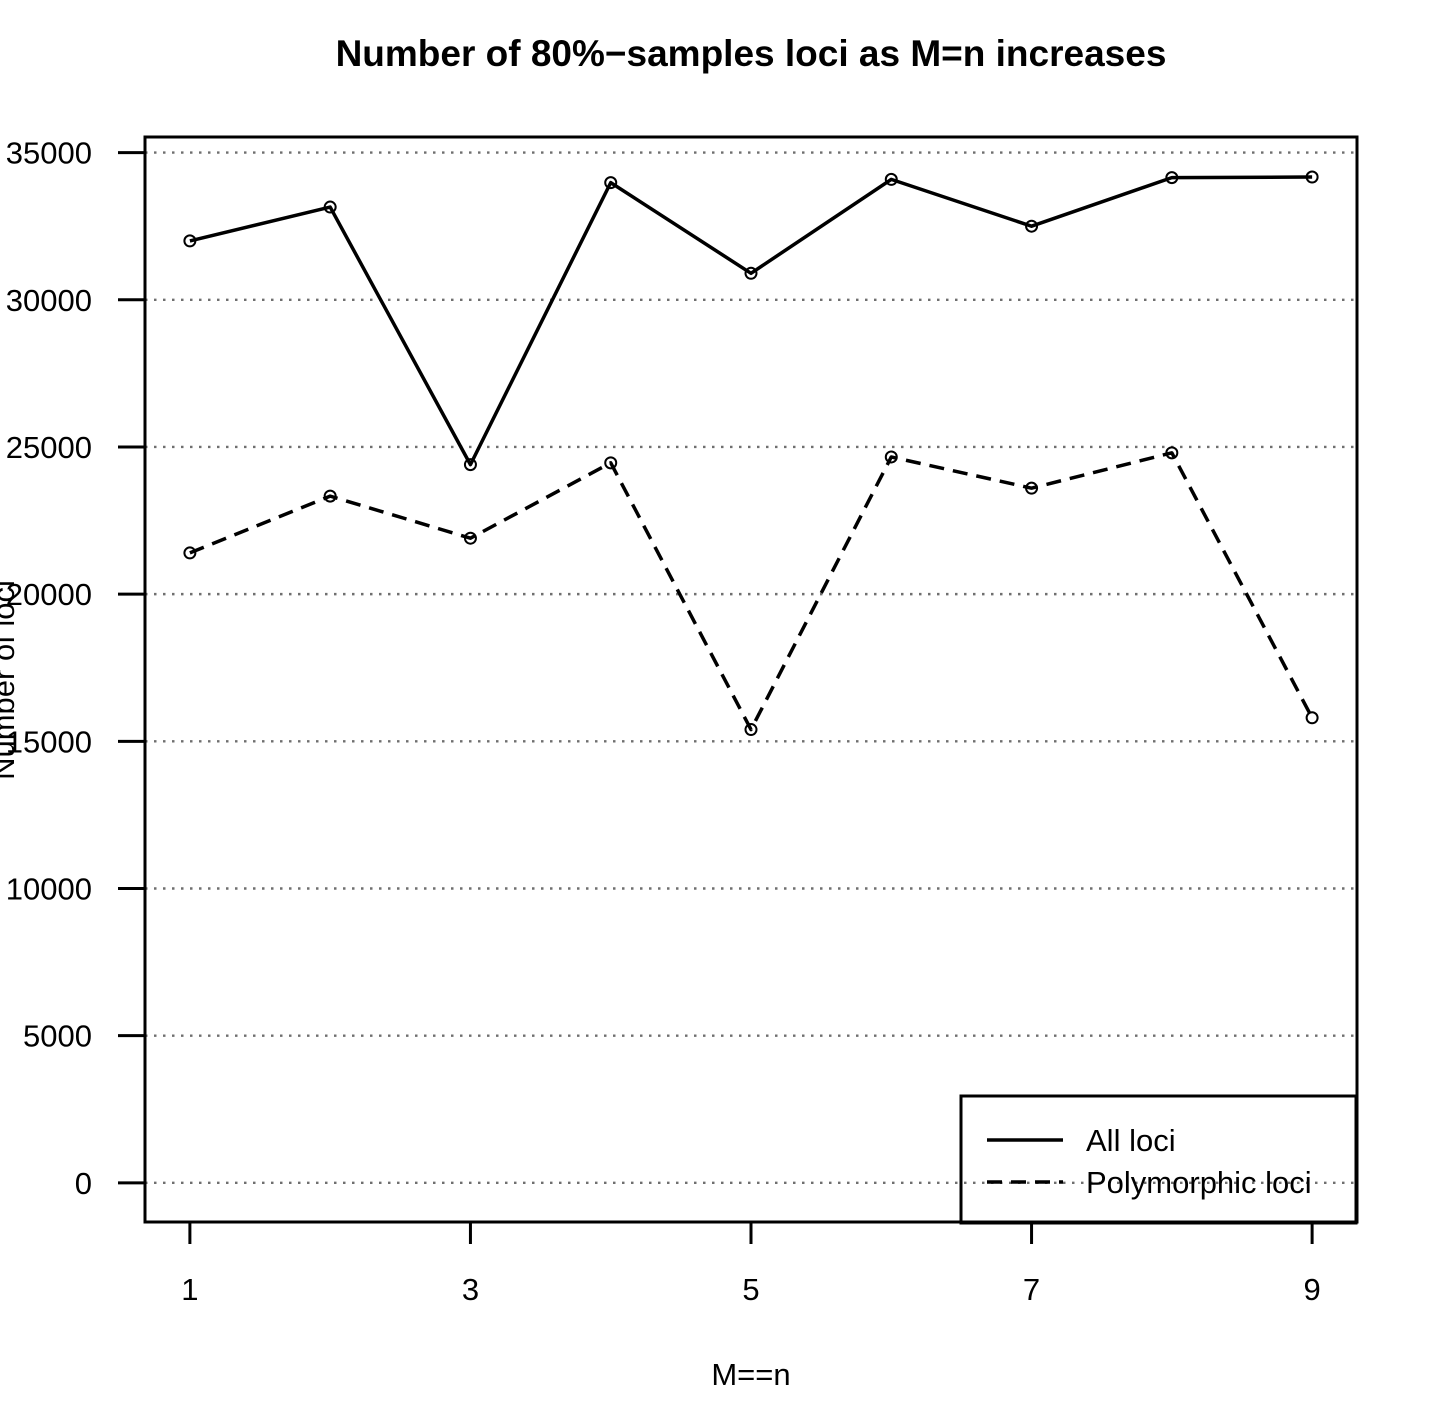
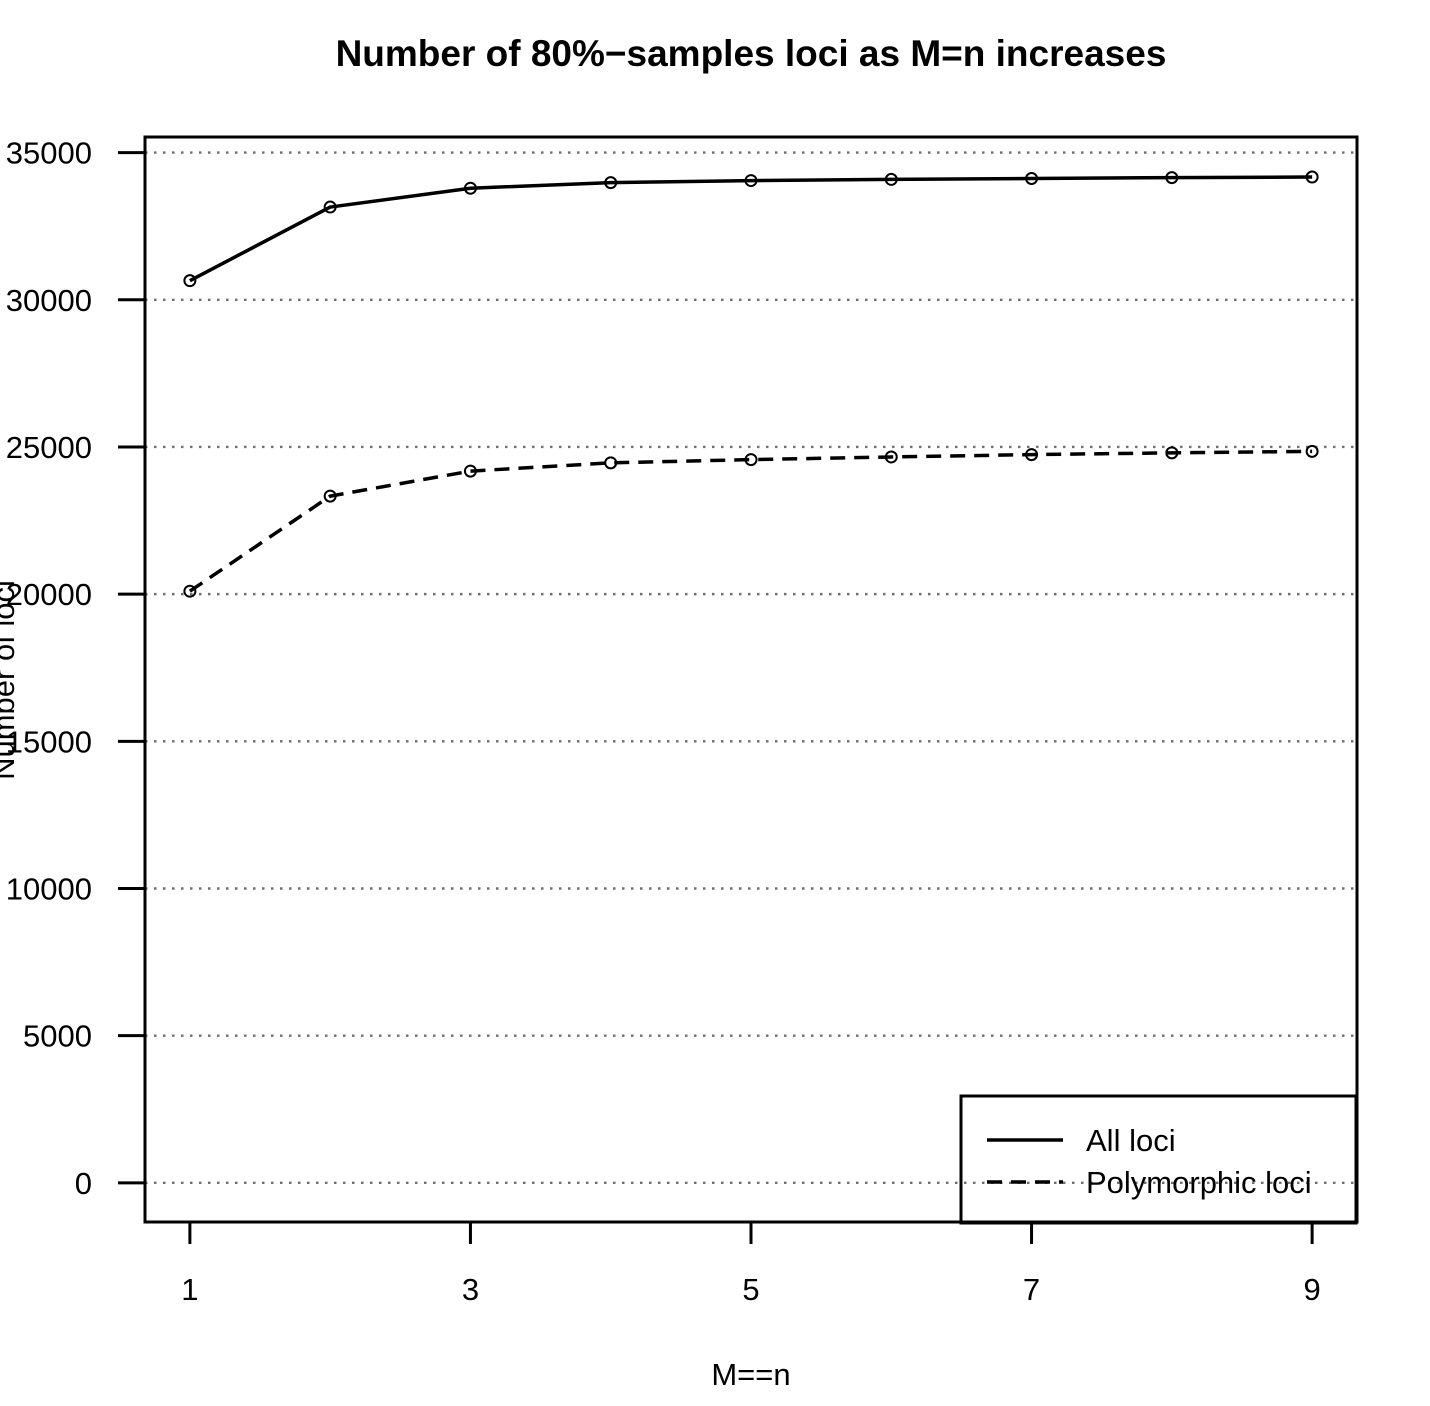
All loci/1: 32000 -> 30600
Polymorphic loci/1: 21400 -> 20100
All loci/3: 24400 -> 33800
Polymorphic loci/3: 21900 -> 24200
All loci/5: 30900 -> 34000
Polymorphic loci/5: 15400 -> 24600
All loci/7: 32500 -> 34100
Polymorphic loci/7: 23600 -> 24700
Polymorphic loci/9: 15800 -> 24800
